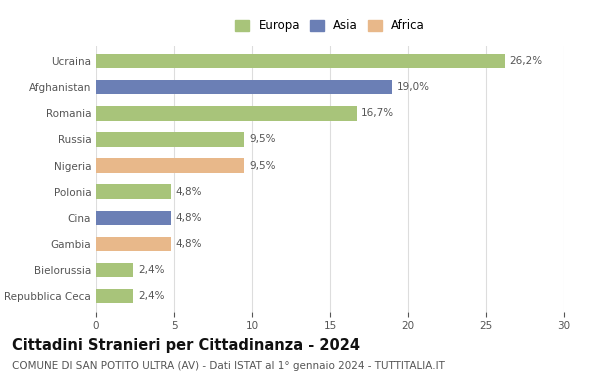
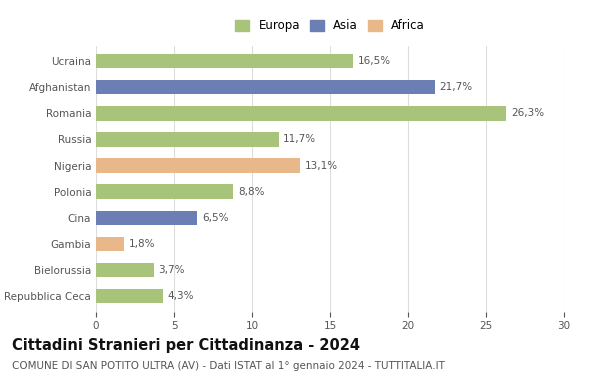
Ucraina: 26,2% -> 16,5%
Afghanistan: 19,0% -> 21,7%
Romania: 16,7% -> 26,3%
Russia: 9,5% -> 11,7%
Nigeria: 9,5% -> 13,1%
Polonia: 4,8% -> 8,8%
Cina: 4,8% -> 6,5%
Gambia: 4,8% -> 1,8%
Bielorussia: 2,4% -> 3,7%
Repubblica Ceca: 2,4% -> 4,3%
